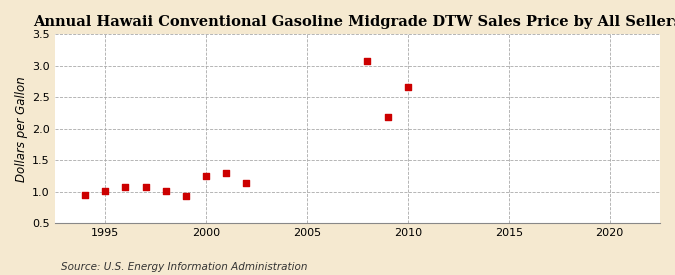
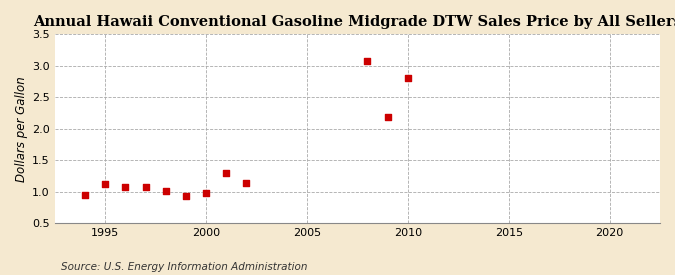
1995: 1.01 -> 1.12
2000: 1.25 -> 0.98
2010: 2.66 -> 2.80
